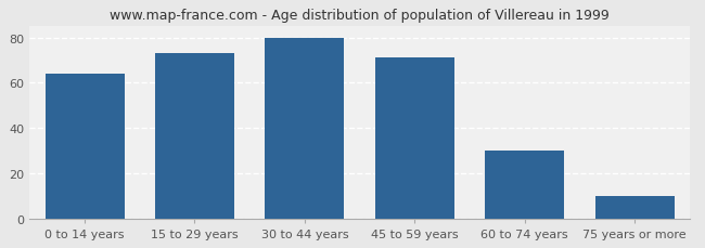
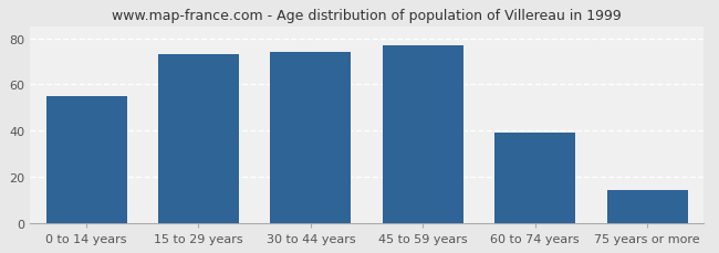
0 to 14 years: 64 -> 55
30 to 44 years: 80 -> 74
45 to 59 years: 71 -> 77
60 to 74 years: 30 -> 39
75 years or more: 10 -> 14
